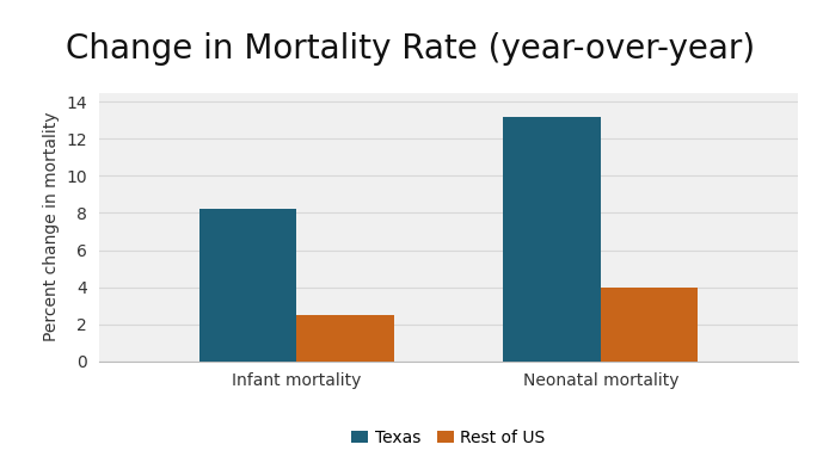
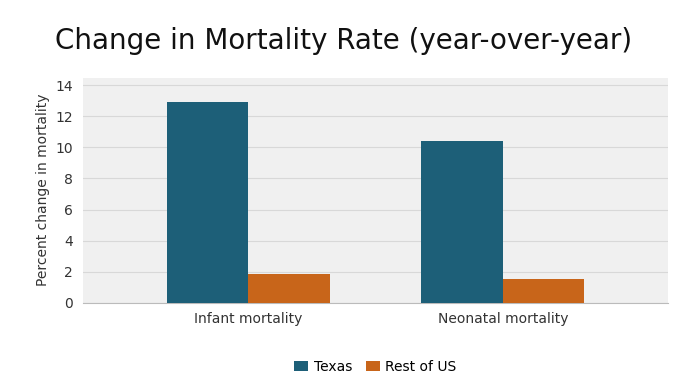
Texas/Infant mortality: 8.2 -> 12.9
Rest of US/Infant mortality: 2.5 -> 1.9
Texas/Neonatal mortality: 13.2 -> 10.4
Rest of US/Neonatal mortality: 4.0 -> 1.6
